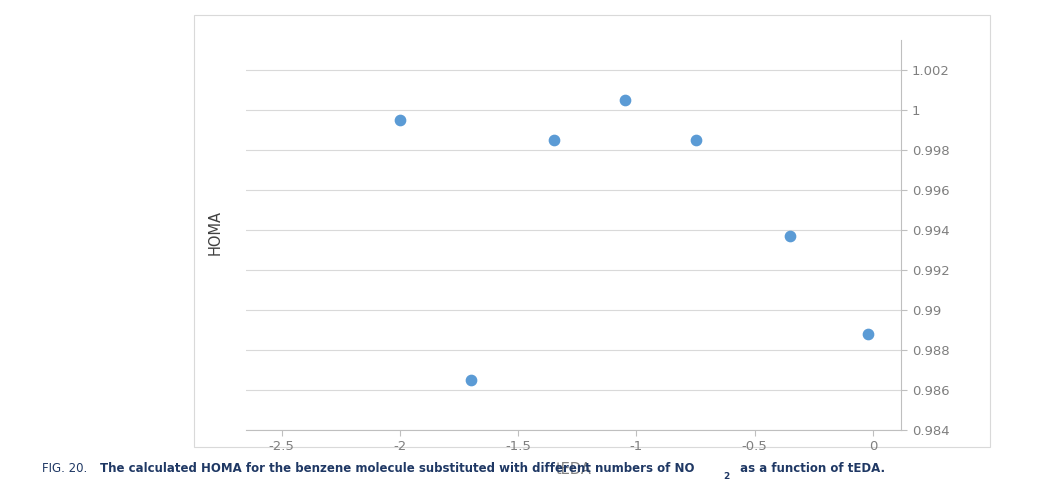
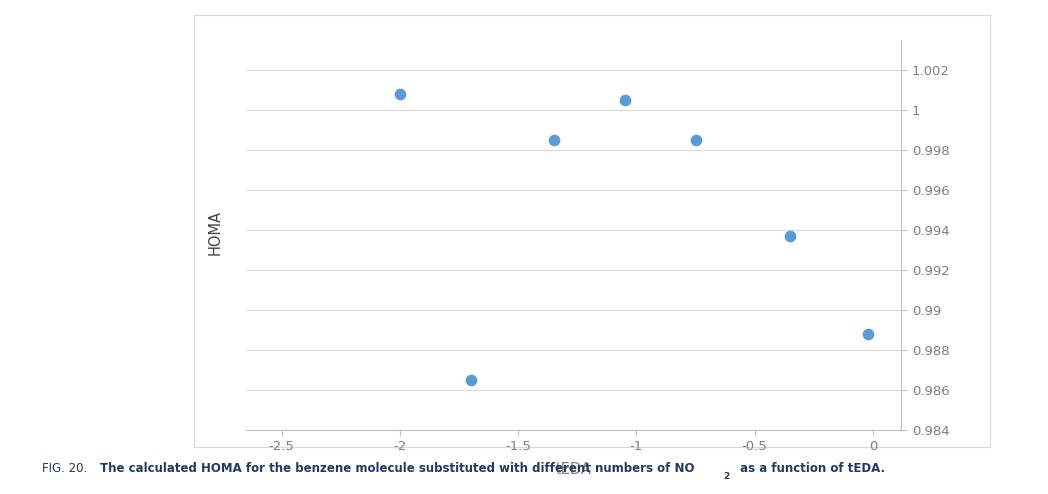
-2: 0.9995 -> 1.0008
